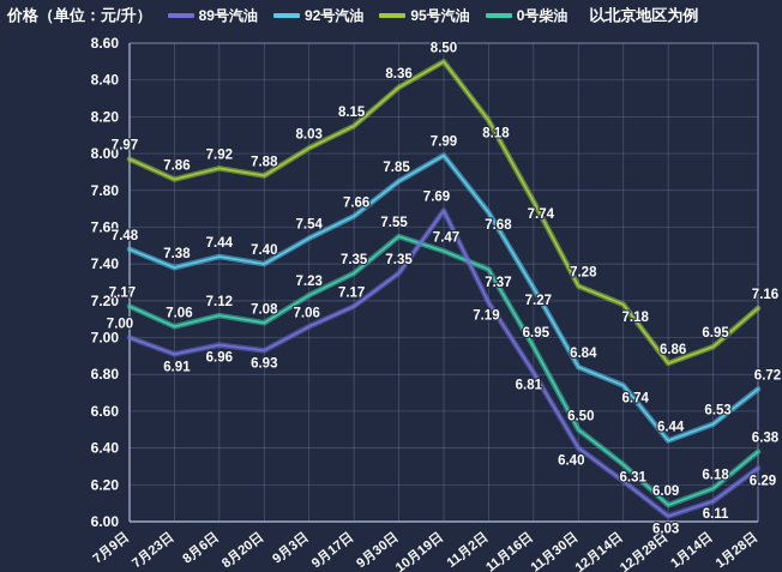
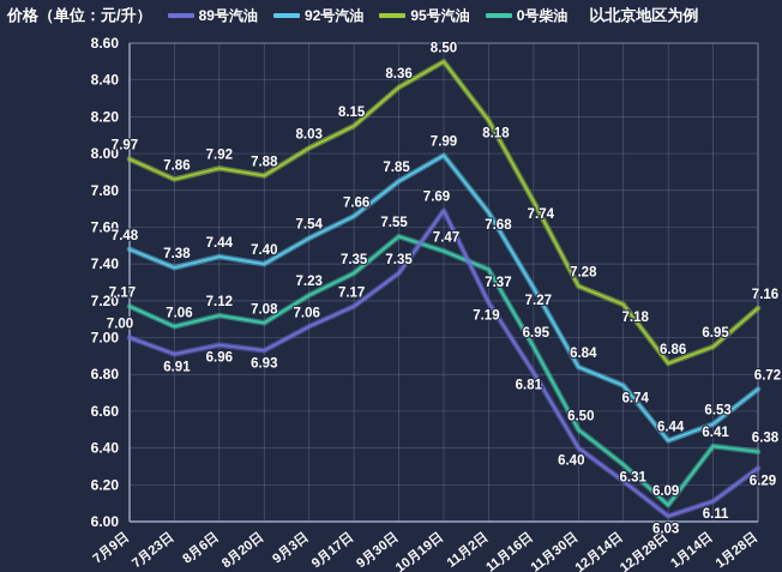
0号柴油/1月14日: 6.18 -> 6.41
